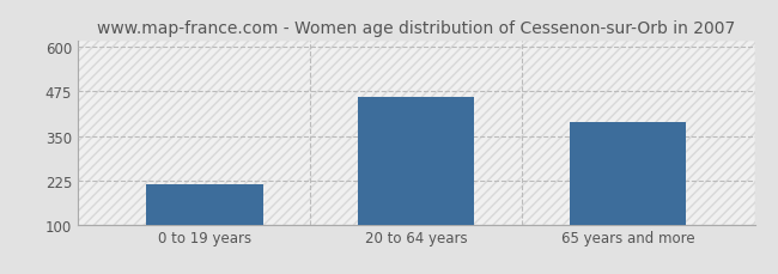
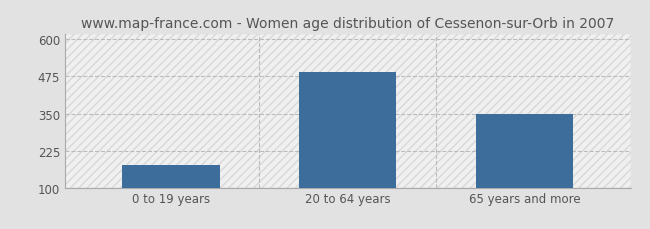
0 to 19 years: 215 -> 175
20 to 64 years: 460 -> 490
65 years and more: 390 -> 350
